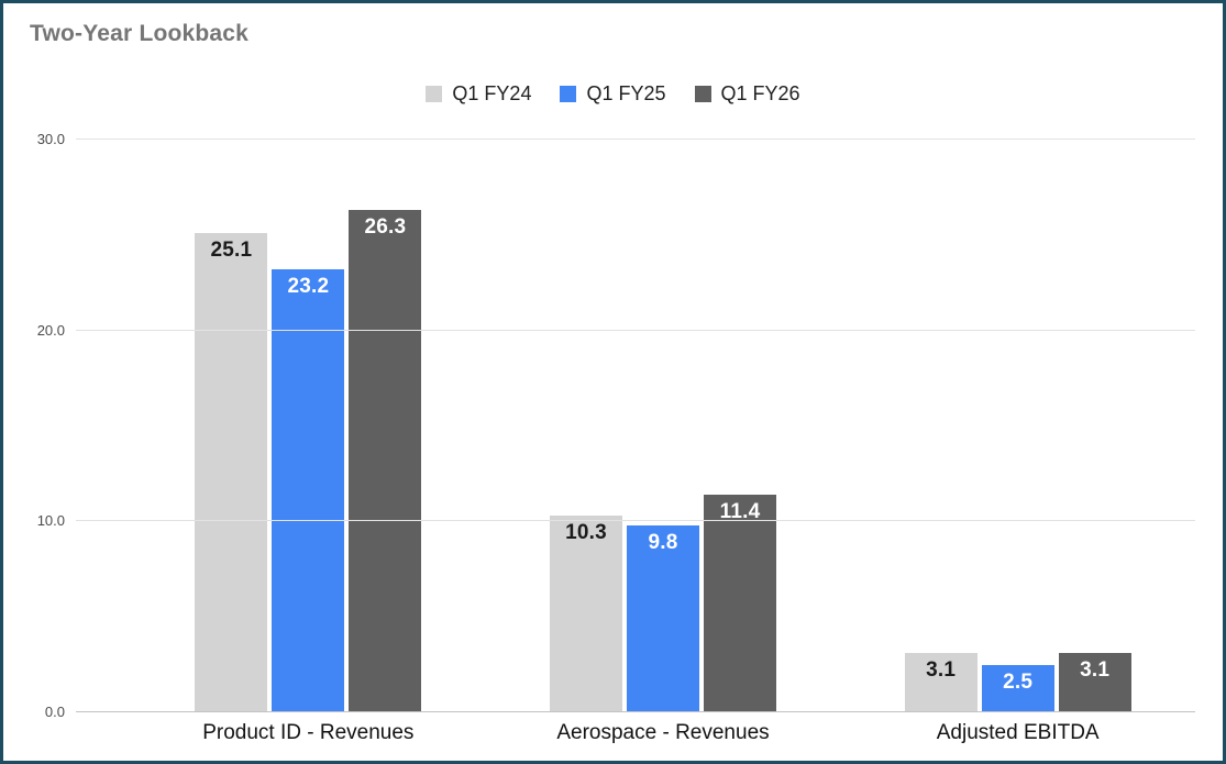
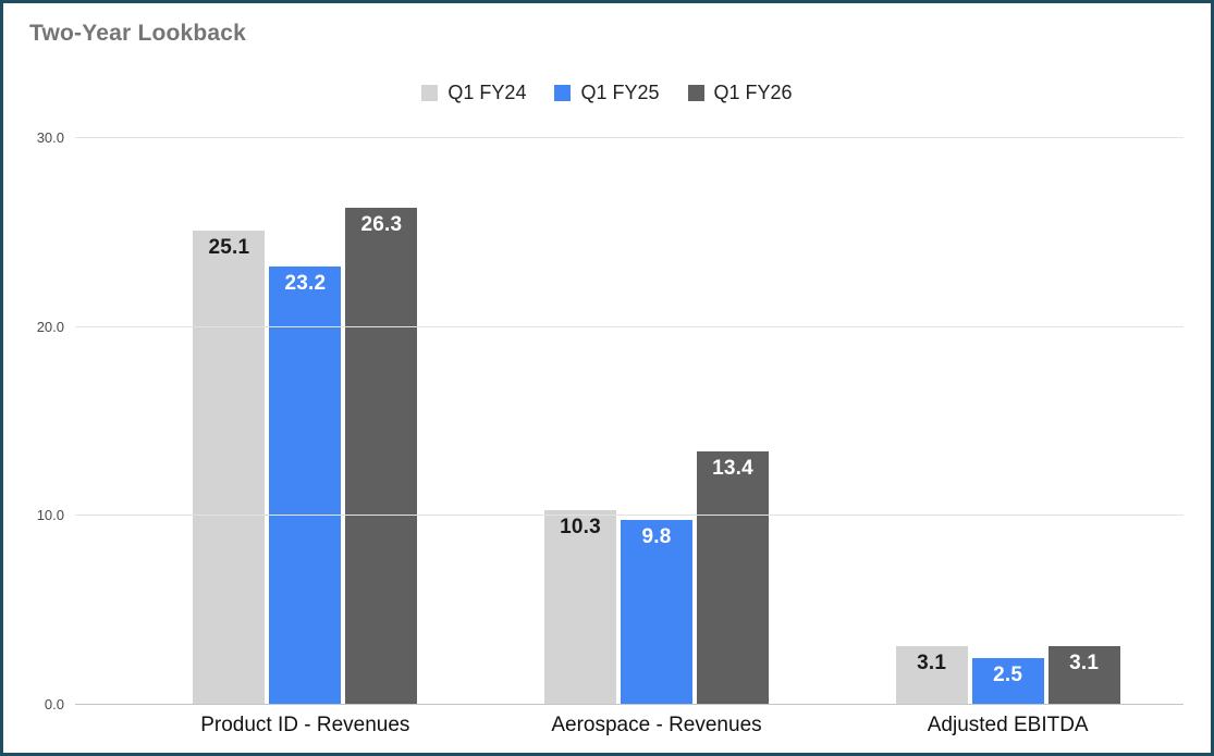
Q1 FY26/Aerospace - Revenues: 11.4 -> 13.4
